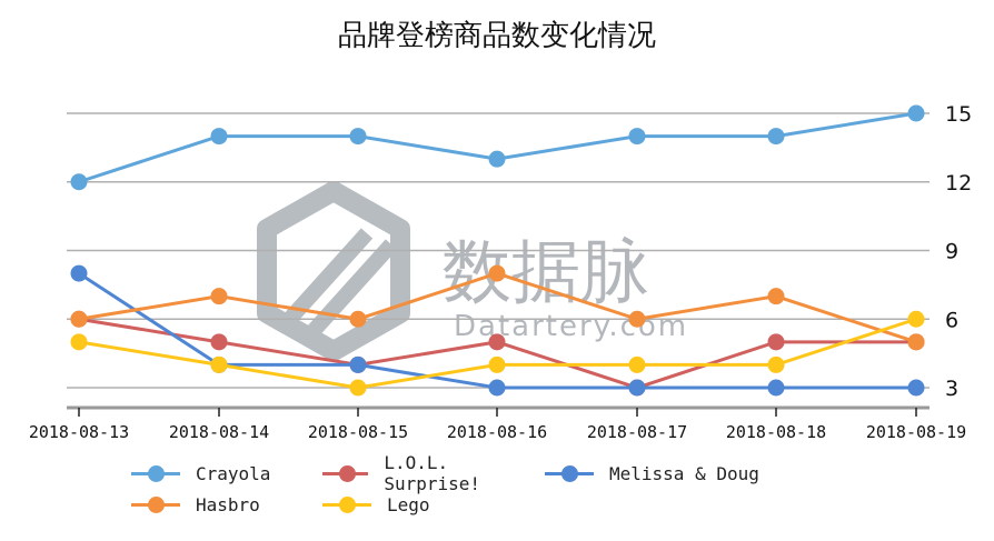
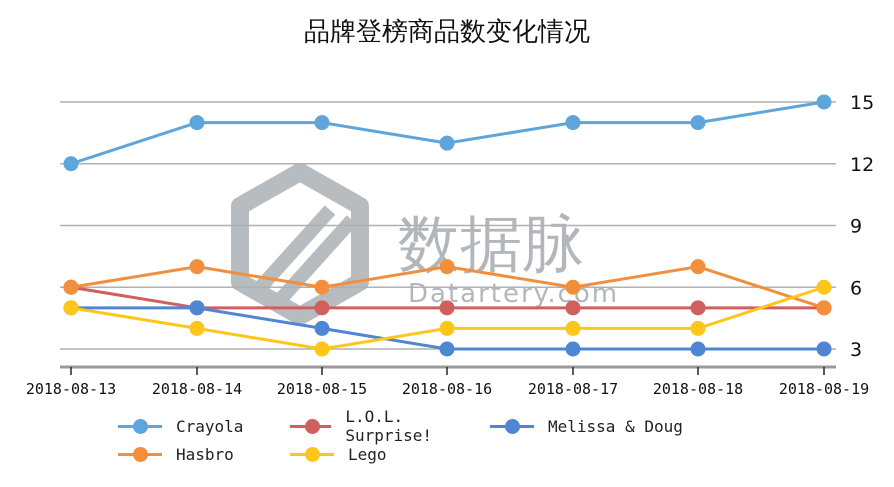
Melissa & Doug/2018-08-13: 8 -> 5
Melissa & Doug/2018-08-14: 4 -> 5
L.O.L. Surprise!/2018-08-15: 4 -> 5
Hasbro/2018-08-16: 8 -> 7
L.O.L. Surprise!/2018-08-17: 3 -> 5
